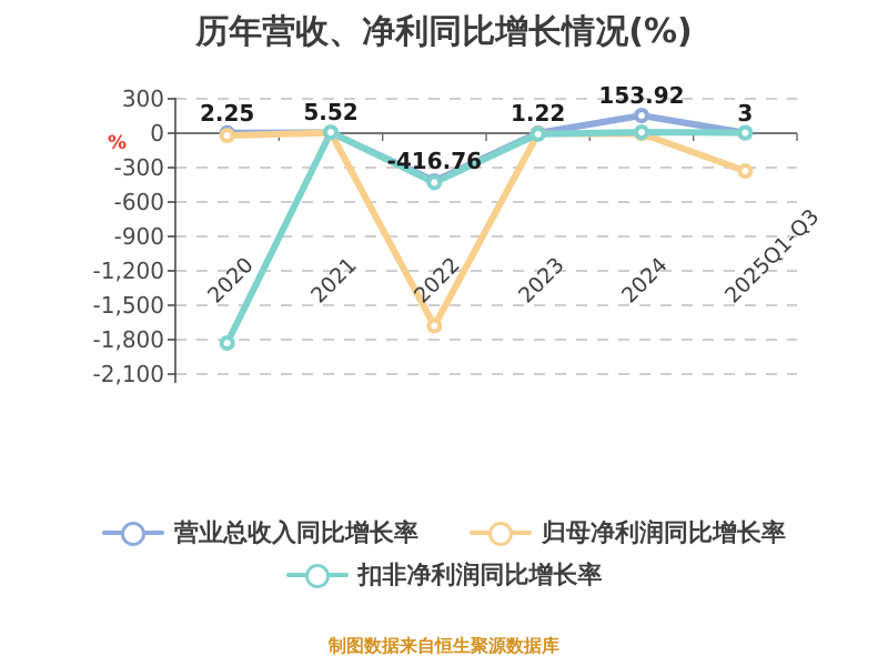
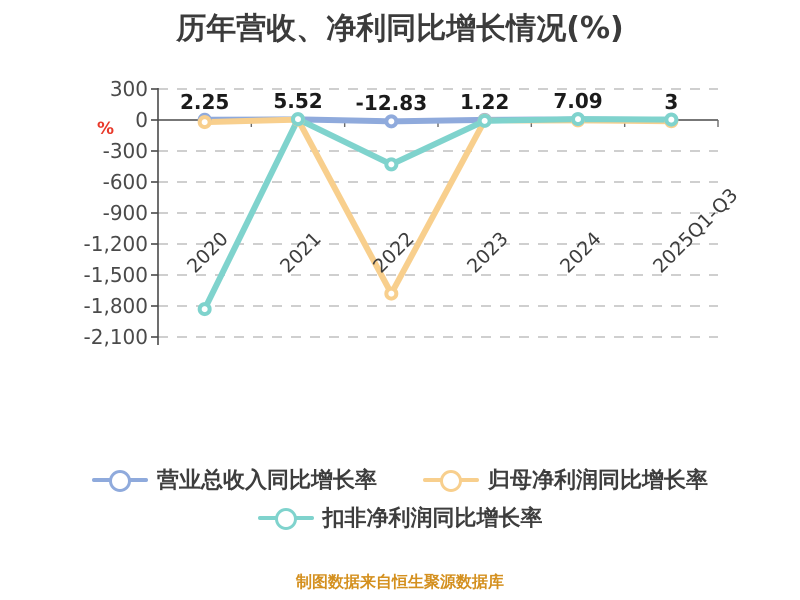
营业总收入同比增长率/2022: -416.76 -> -12.83
营业总收入同比增长率/2024: 153.92 -> 7.09
归母净利润同比增长率/2025Q1-Q3: -330 -> -10
